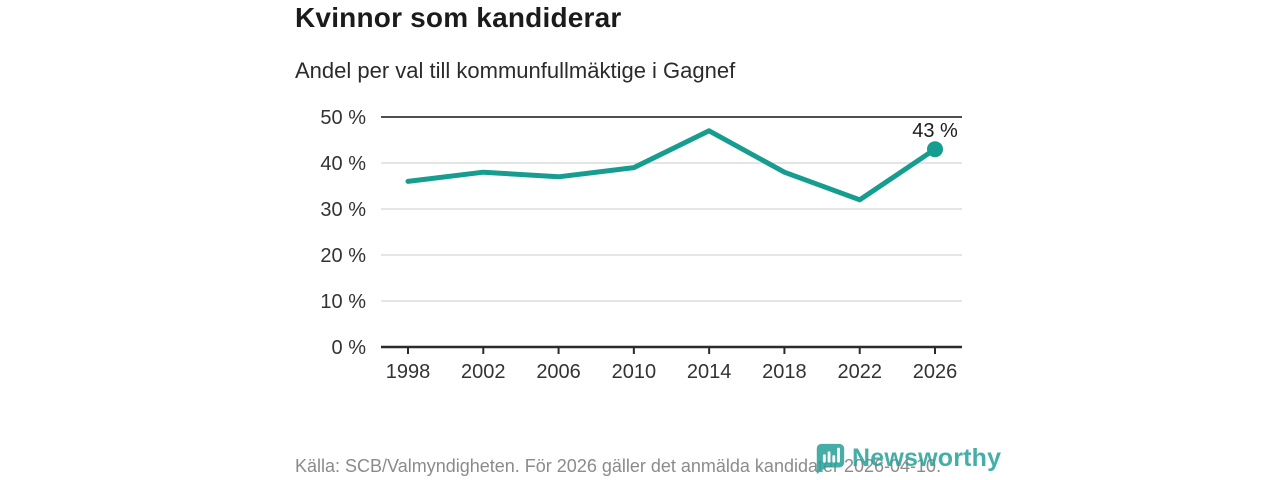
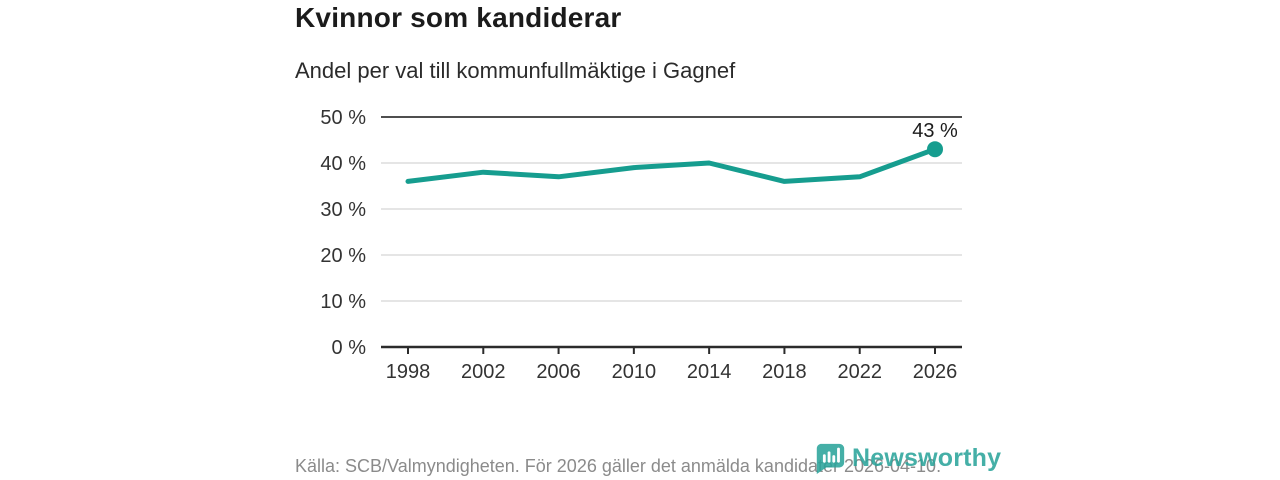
2014: 47% -> 40%
2018: 38% -> 36%
2022: 32% -> 37%
